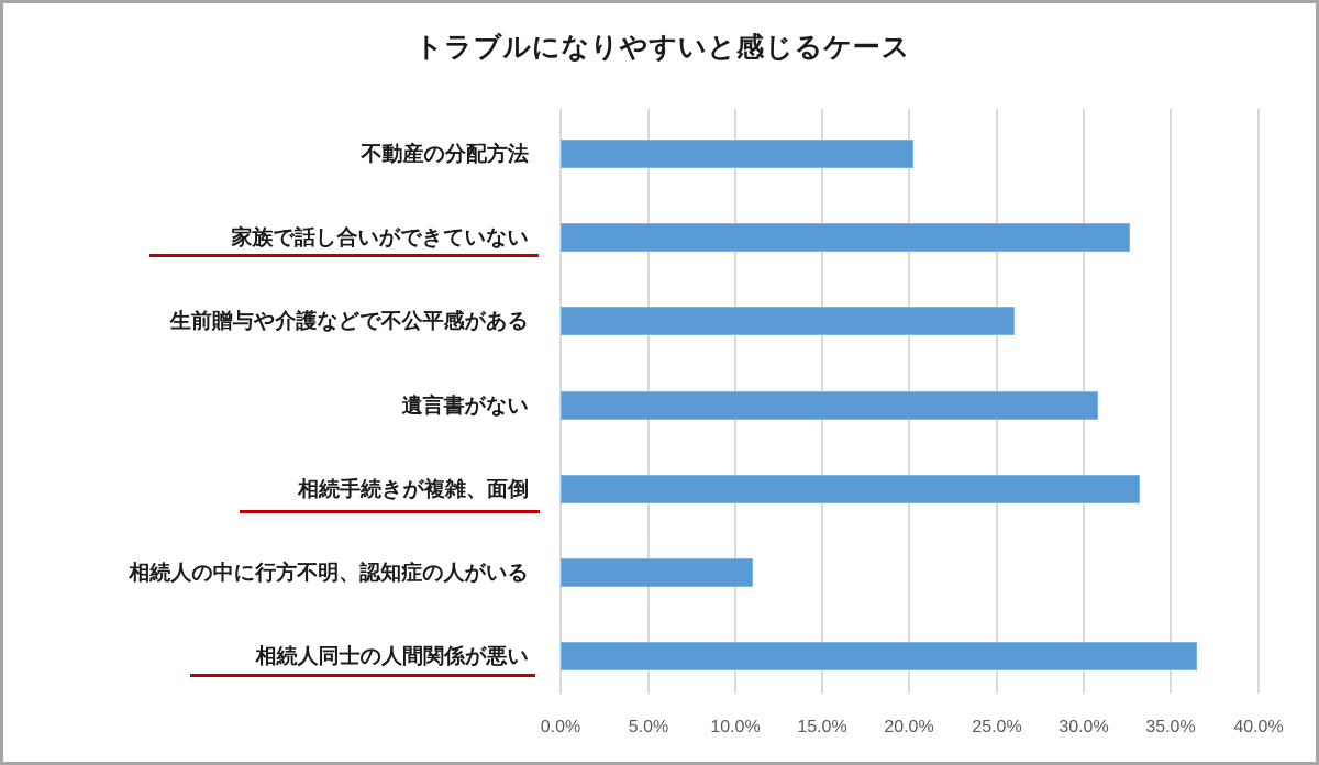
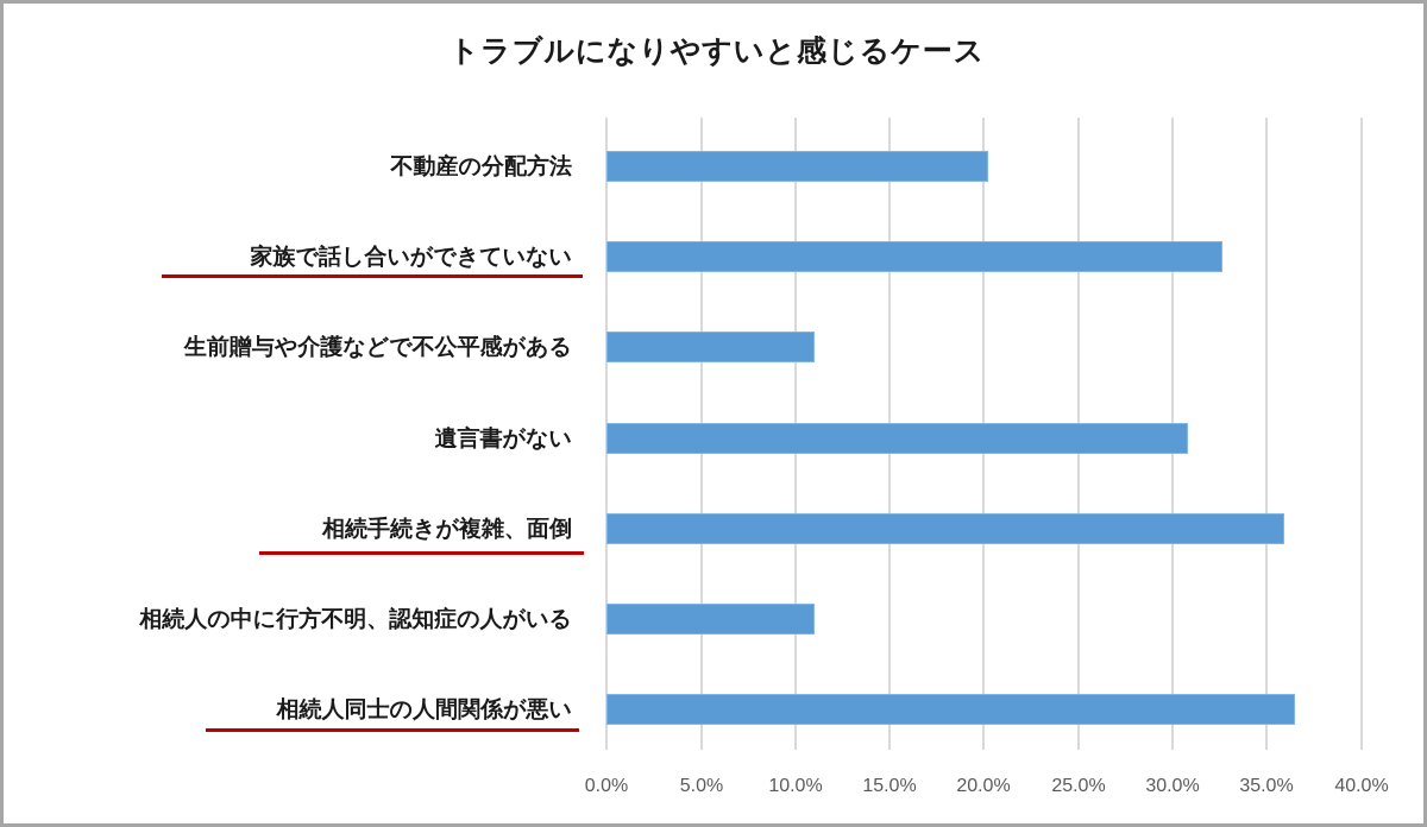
生前贈与や介護などで不公平感がある: 26.0% -> 11.0%
相続手続きが複雑、面倒: 33.2% -> 35.9%
